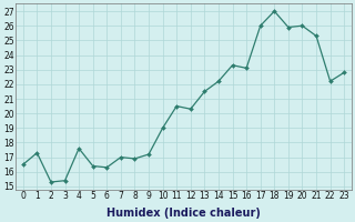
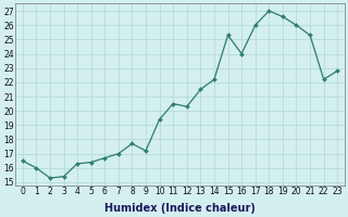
1: 17.3 -> 16.0
4: 17.6 -> 16.3
6: 16.3 -> 16.7
8: 16.9 -> 17.7
10: 19.0 -> 19.4
15: 23.3 -> 25.3
16: 23.1 -> 24.0
19: 25.9 -> 26.6
